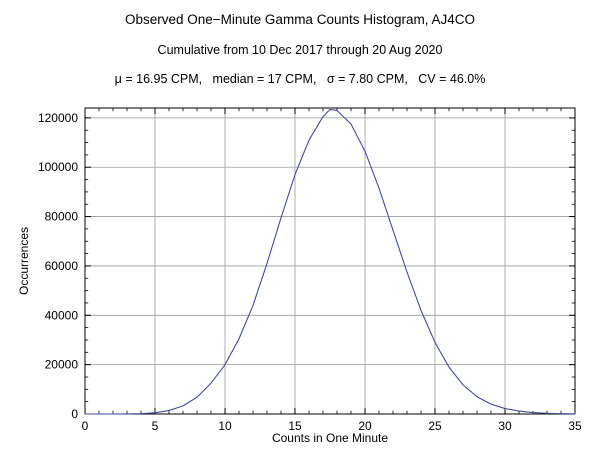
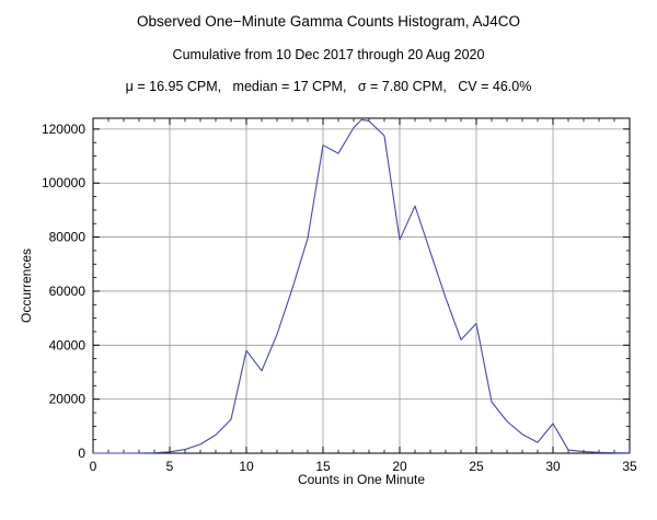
10: 20000 -> 38000
15: 97000 -> 114000
20: 106000 -> 79000
25: 29000 -> 48000
30: 2000 -> 11000
